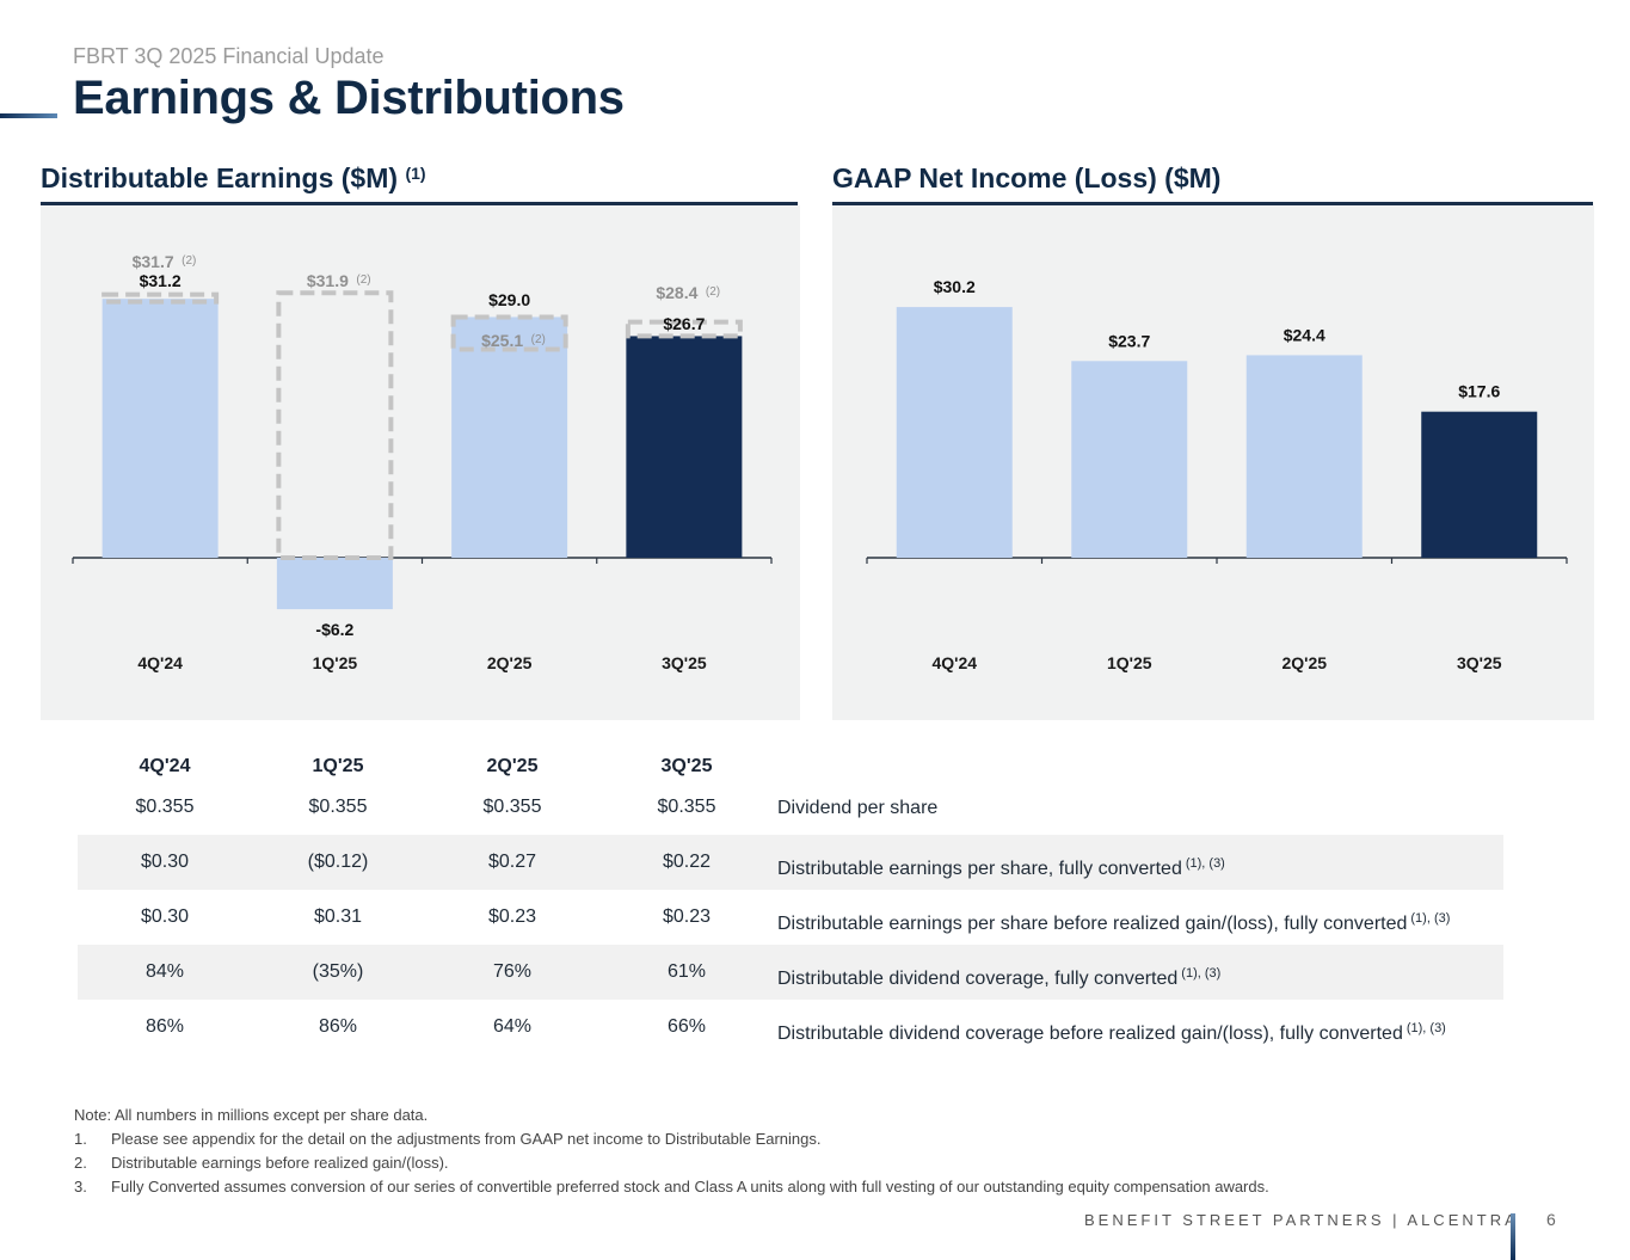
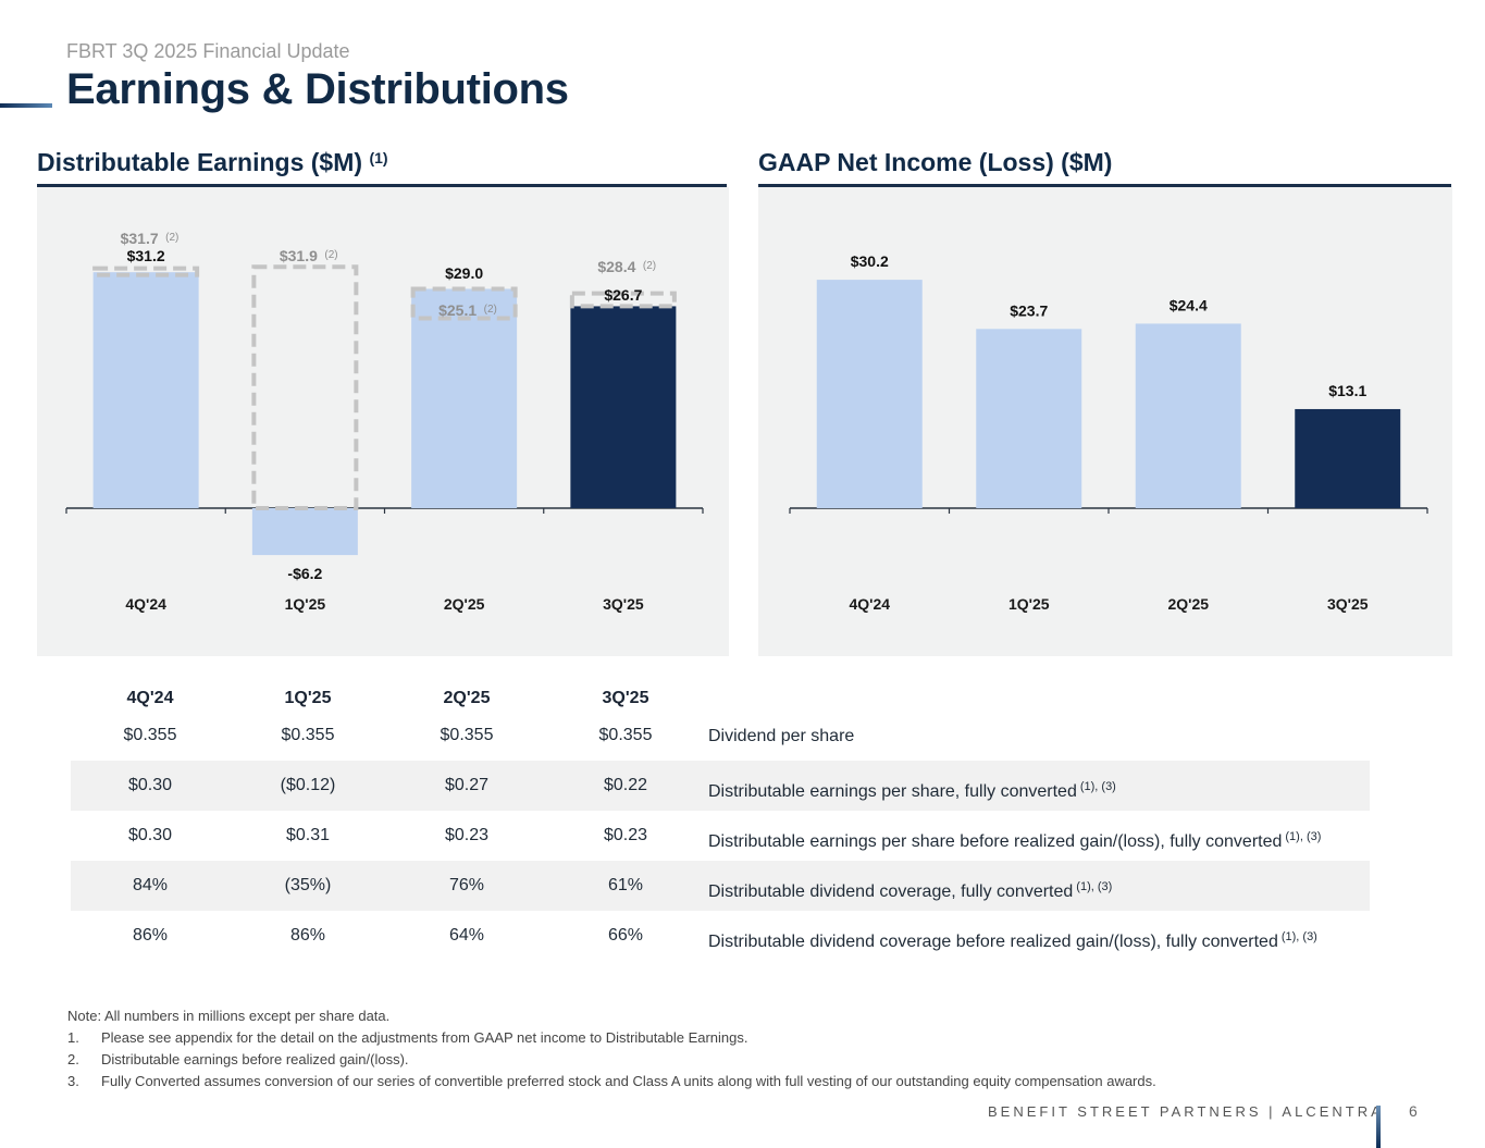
GAAP Net Income (Loss) ($M)/3Q'25: $17.6 -> $13.1
